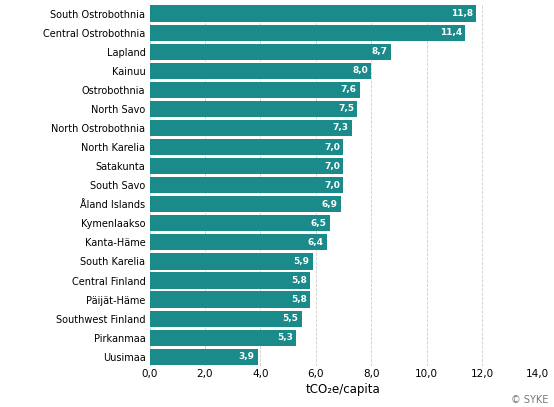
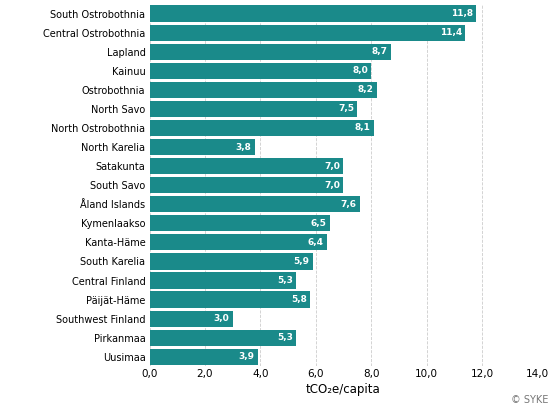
Ostrobothnia: 7,6 -> 8,2
North Ostrobothnia: 7,3 -> 8,1
North Karelia: 7,0 -> 3,8
Åland Islands: 6,9 -> 7,6
Central Finland: 5,8 -> 5,3
Southwest Finland: 5,5 -> 3,0
